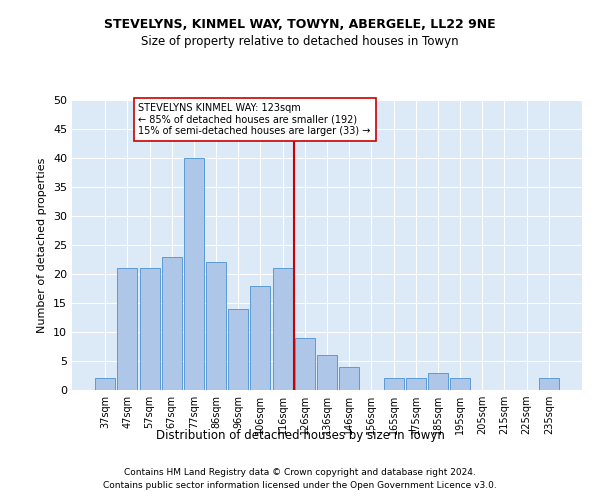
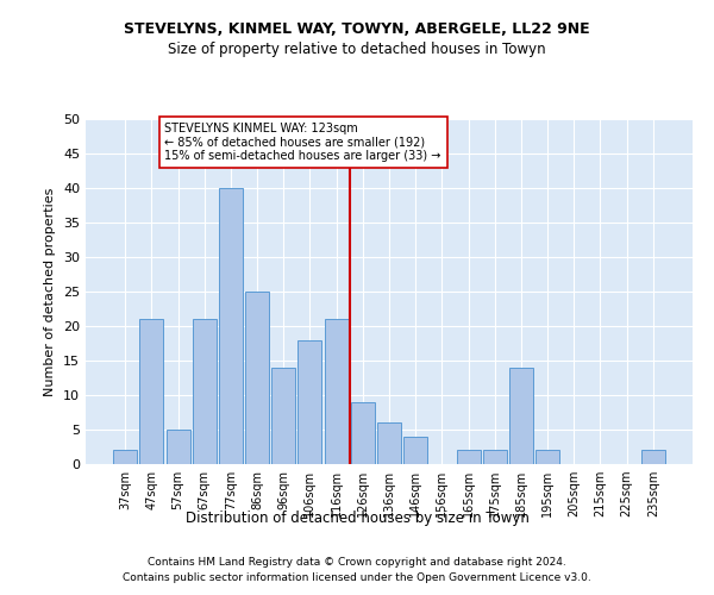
57sqm: 21 -> 5
67sqm: 23 -> 21
86sqm: 22 -> 25
185sqm: 3 -> 14
